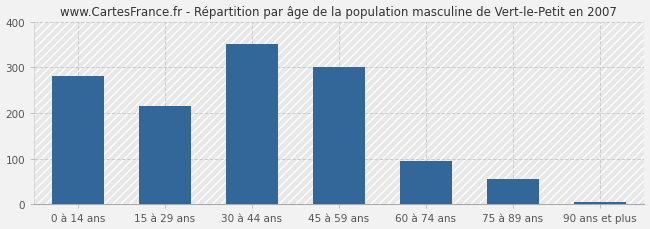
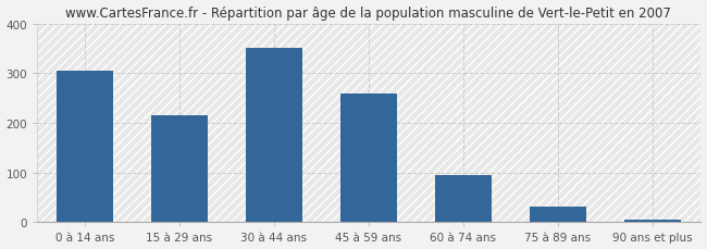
0 à 14 ans: 280 -> 305
45 à 59 ans: 300 -> 260
75 à 89 ans: 55 -> 32
